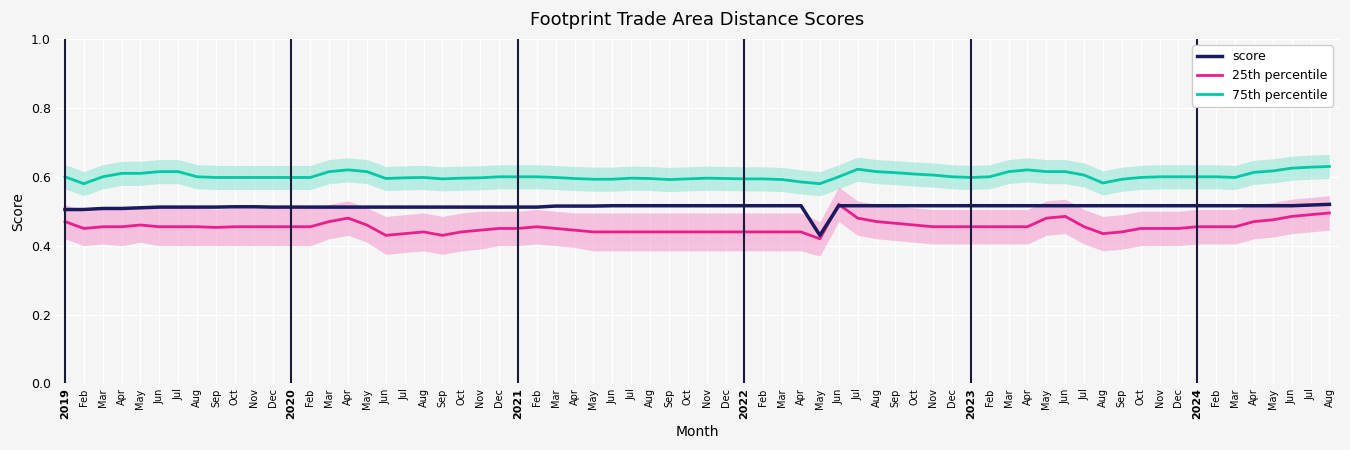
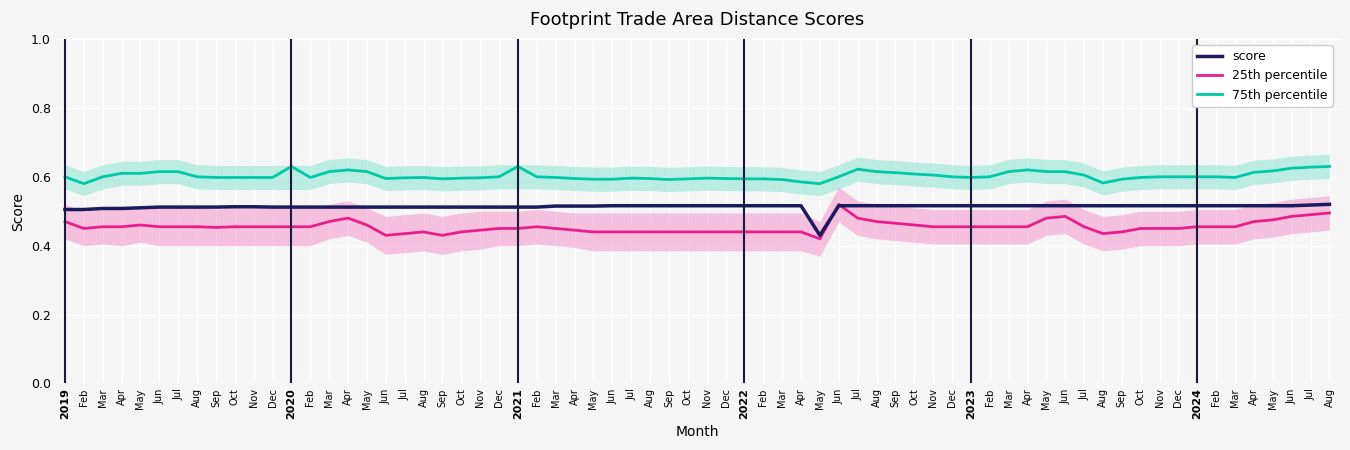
75th percentile/2020: 0.598 -> 0.630
75th percentile/2021: 0.600 -> 0.630
